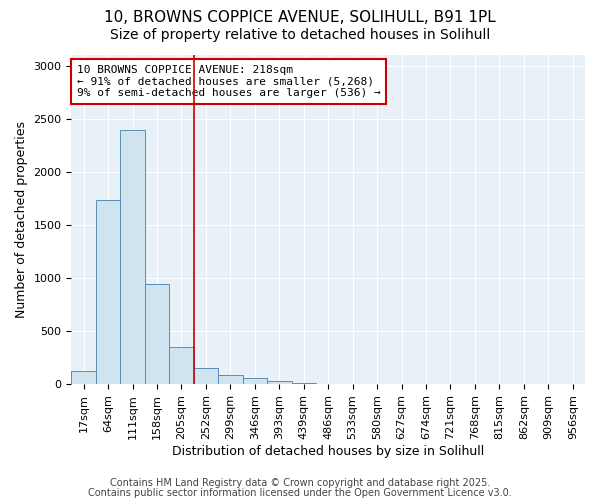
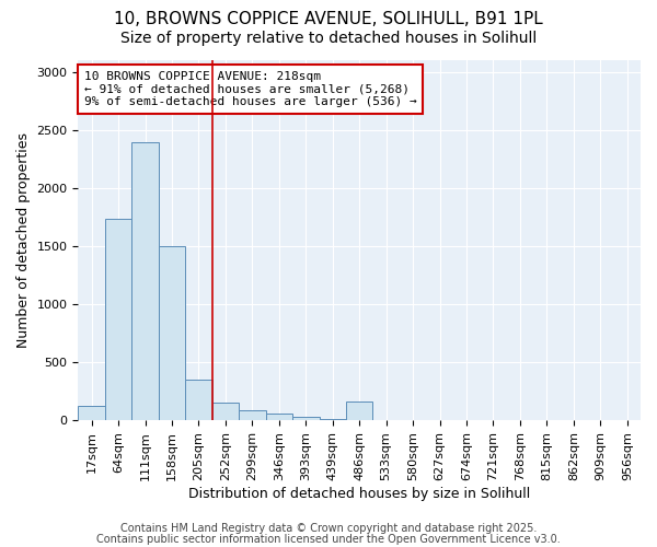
158sqm: 940 -> 1500
486sqm: 0 -> 160
